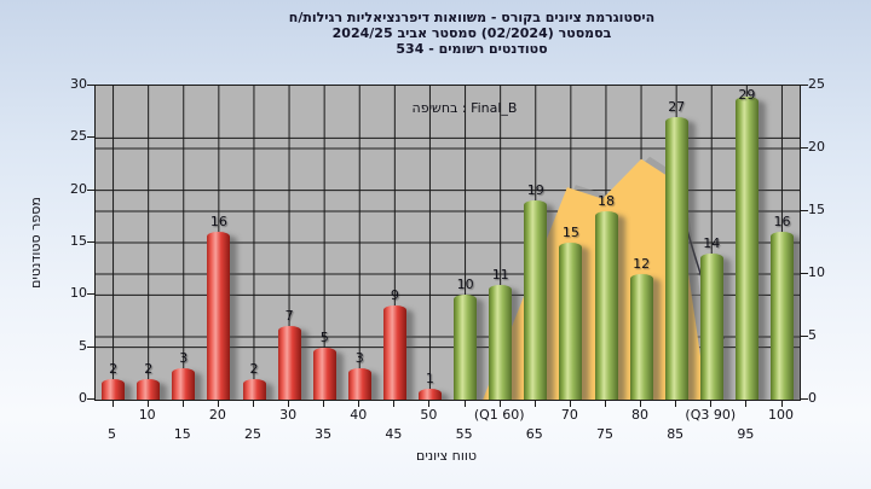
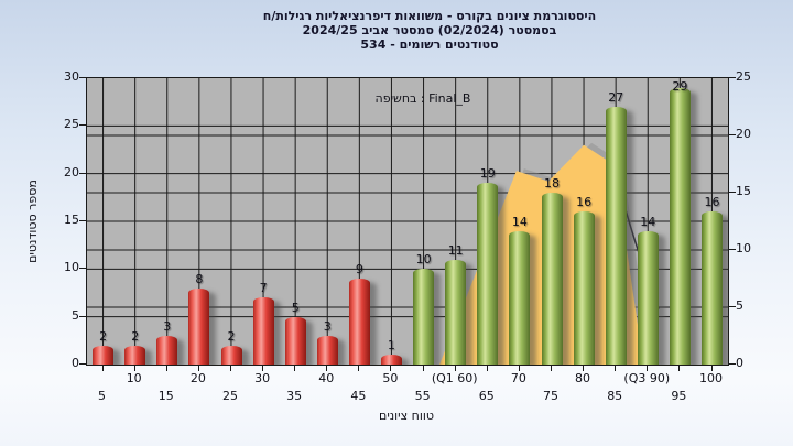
20: 16 -> 8
70: 15 -> 14
80: 12 -> 16
